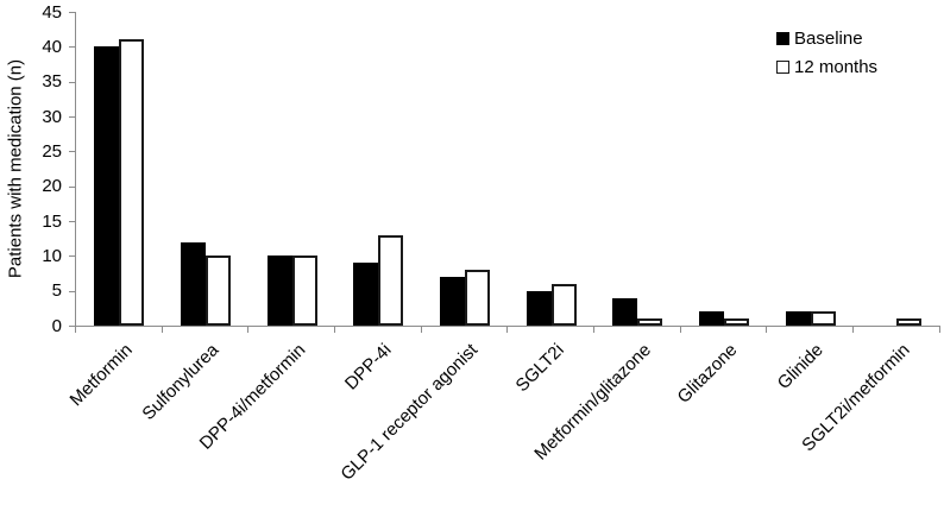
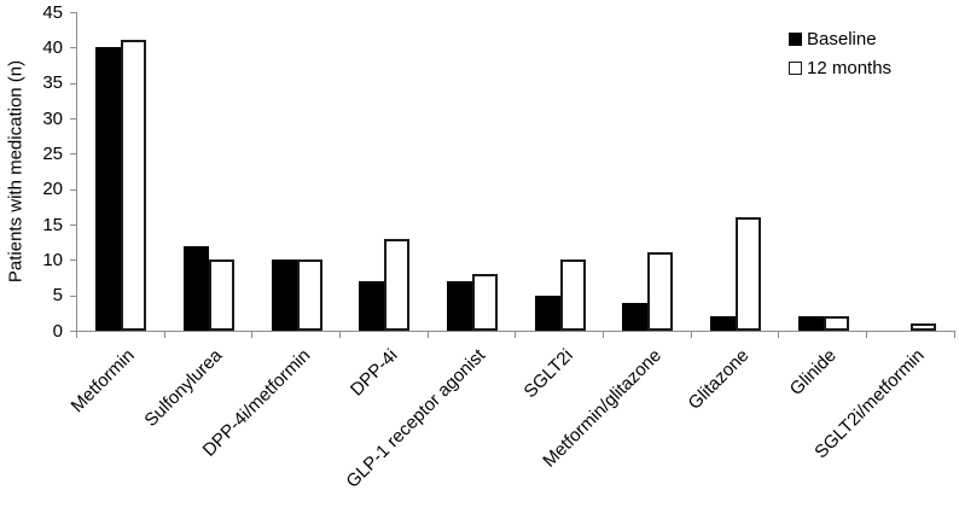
Baseline/DPP-4i: 9 -> 7
12 months/SGLT2i: 6 -> 10
12 months/Metformin/glitazone: 1 -> 11
12 months/Glitazone: 1 -> 16
